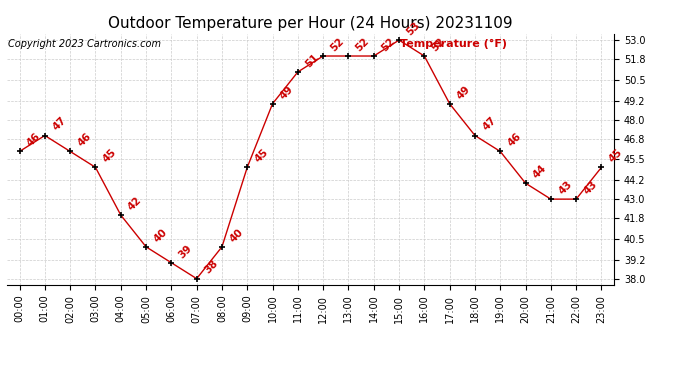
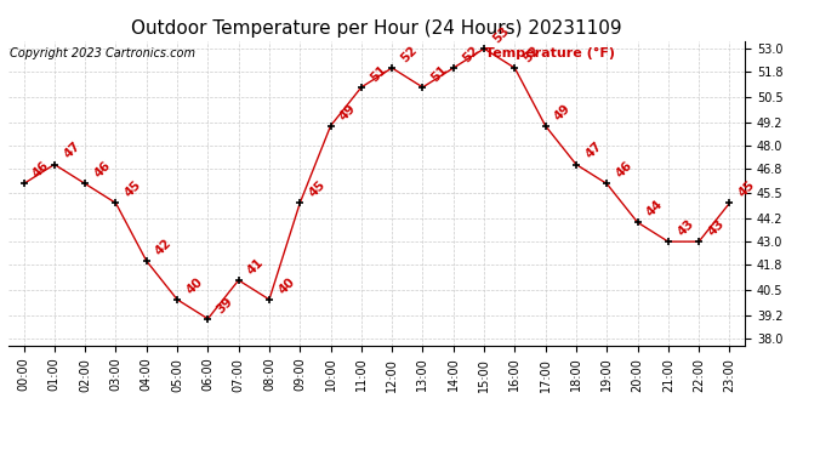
07:00: 38 -> 41
13:00: 52 -> 51
